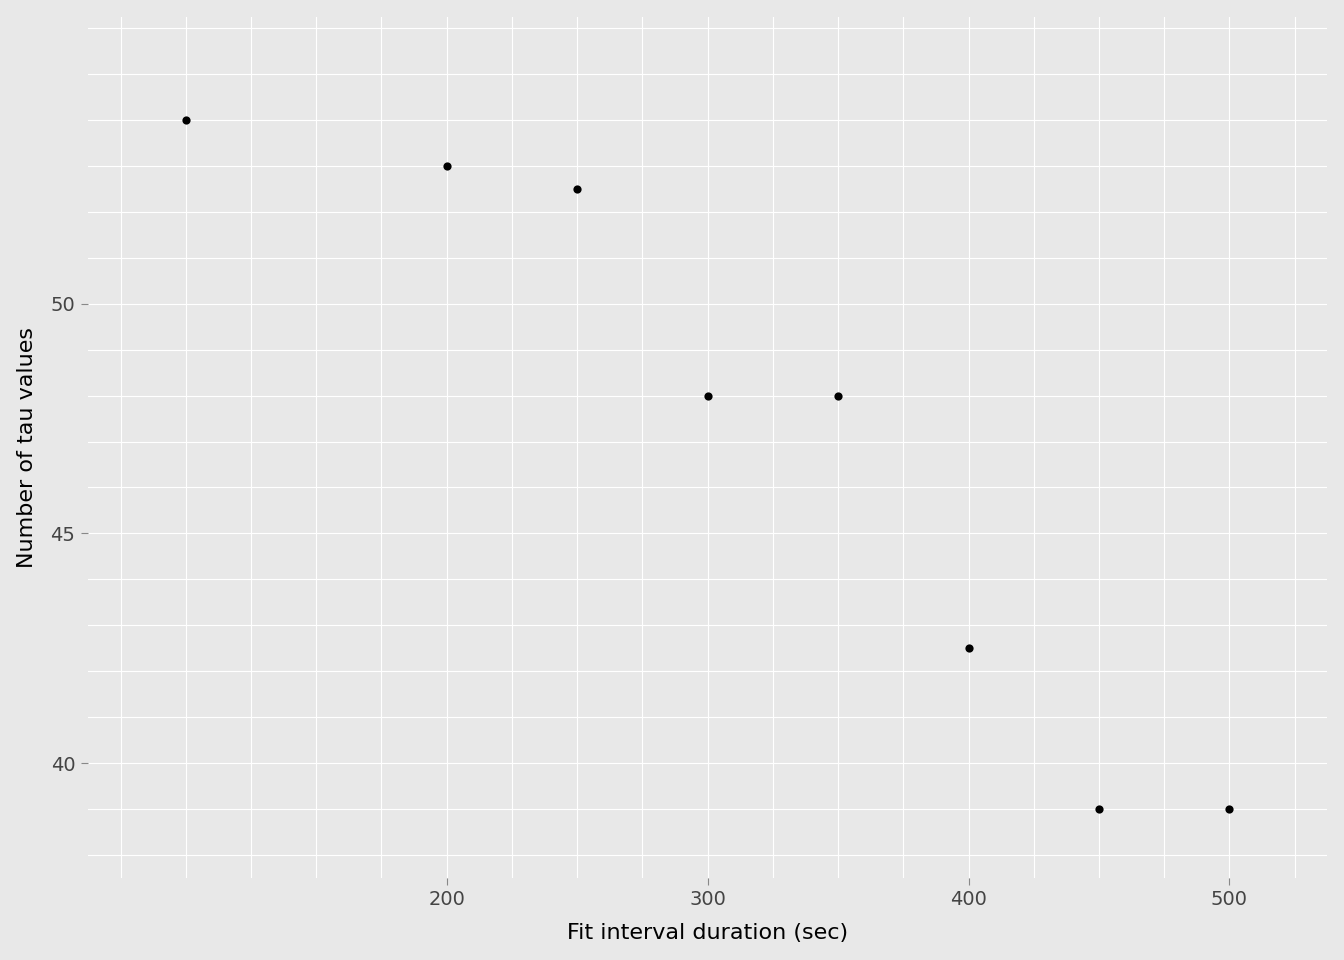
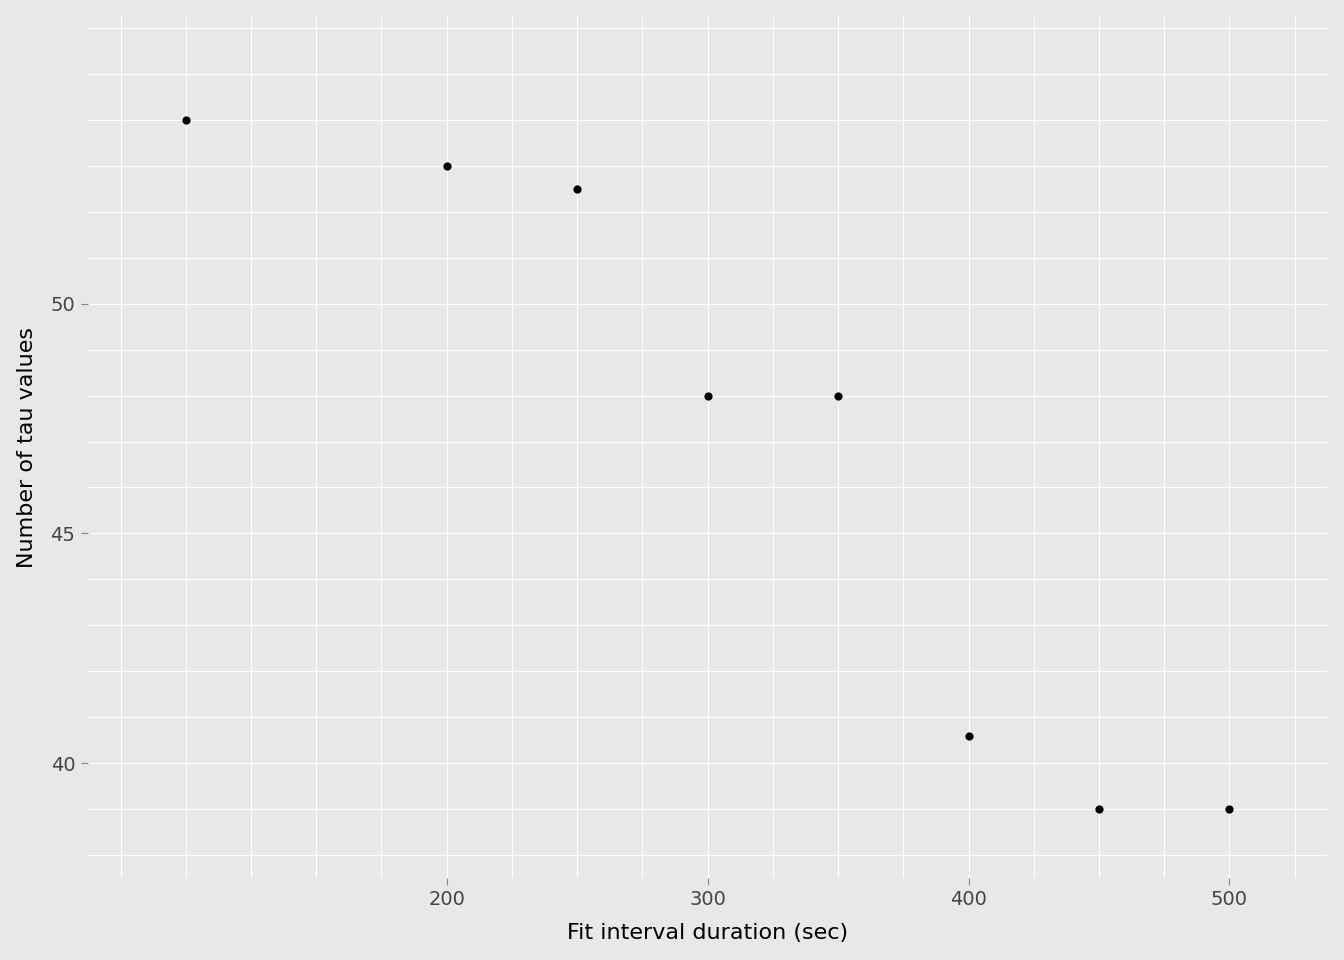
400: 42.5 -> 40.6
